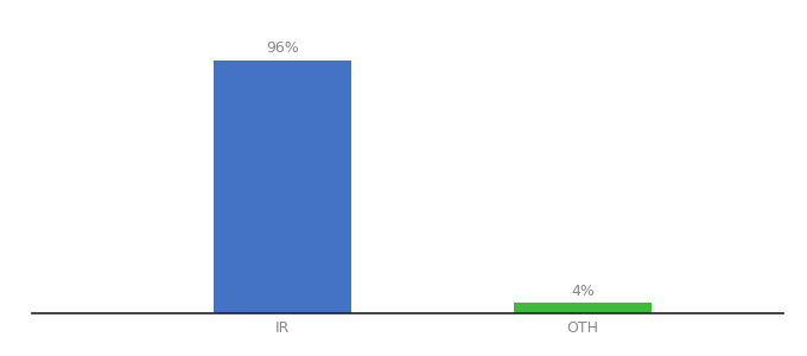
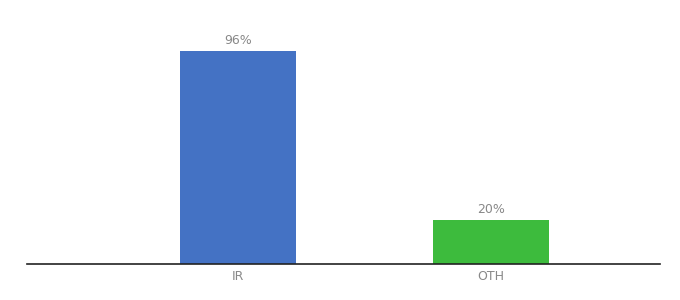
OTH: 4% -> 20%
